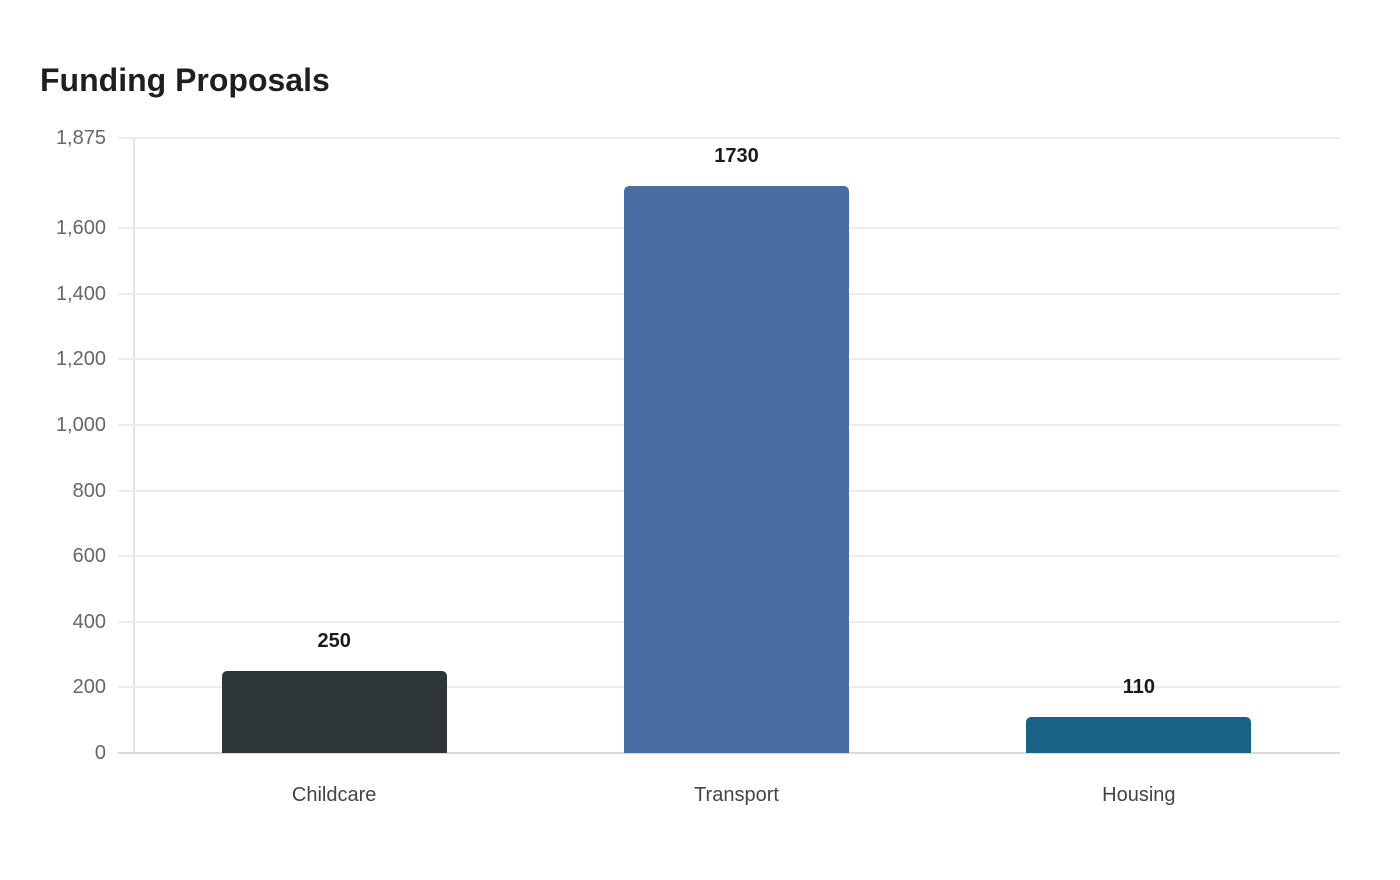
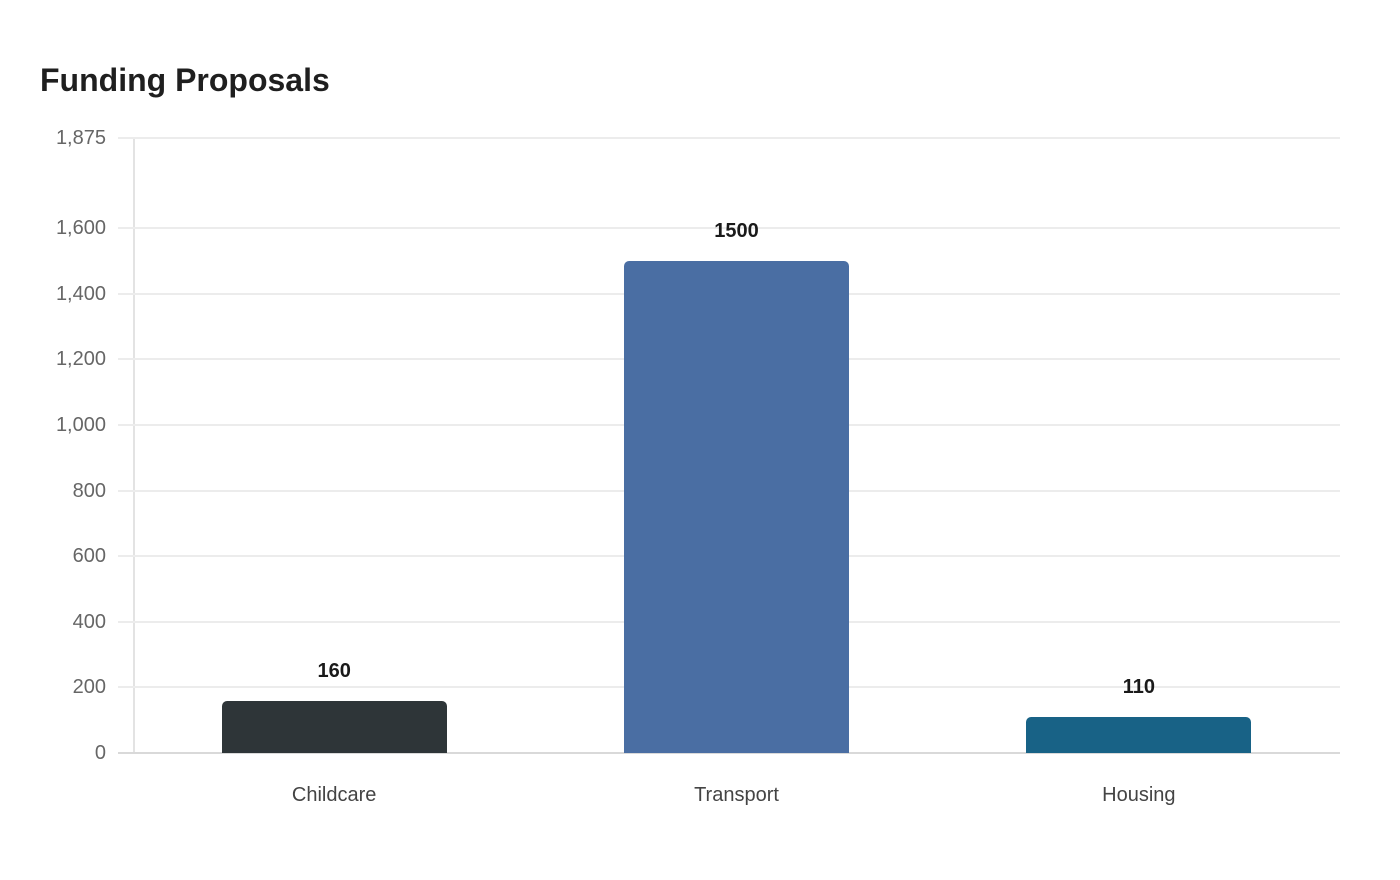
Childcare: 250 -> 160
Transport: 1730 -> 1500
